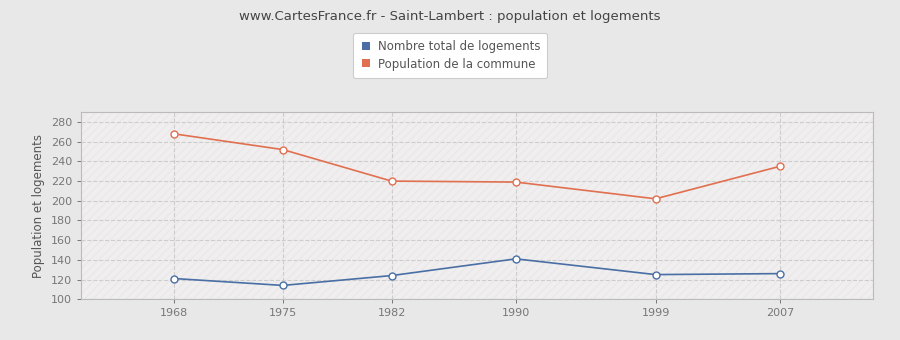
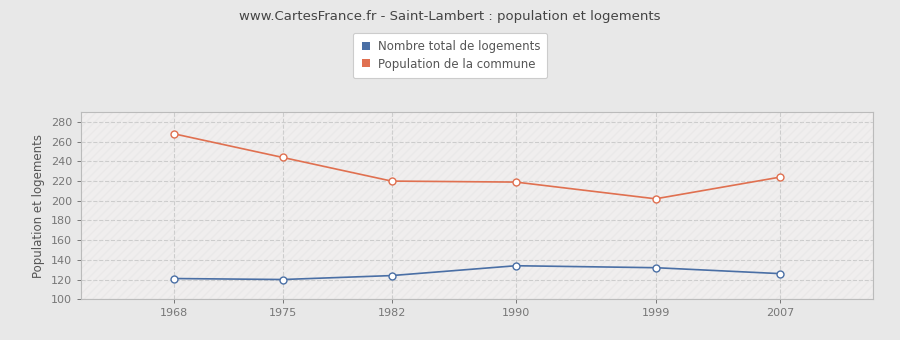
Nombre total de logements/1975: 114 -> 120
Population de la commune/1975: 252 -> 244
Nombre total de logements/1990: 141 -> 134
Nombre total de logements/1999: 125 -> 132
Population de la commune/2007: 235 -> 224
